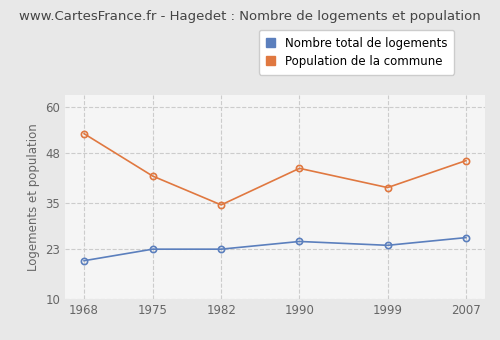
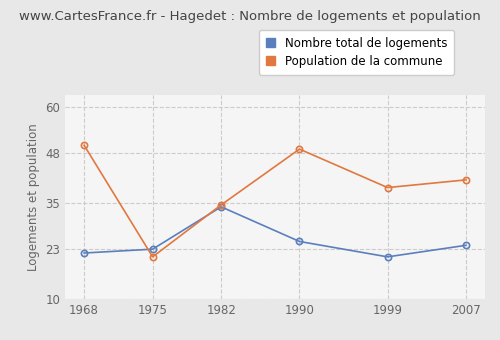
Nombre total de logements/1968: 20 -> 22
Population de la commune/1968: 53.0 -> 50.0
Population de la commune/1975: 42.0 -> 21.0
Nombre total de logements/1982: 23 -> 34
Population de la commune/1990: 44.0 -> 49.0
Nombre total de logements/1999: 24 -> 21
Nombre total de logements/2007: 26 -> 24
Population de la commune/2007: 46.0 -> 41.0
